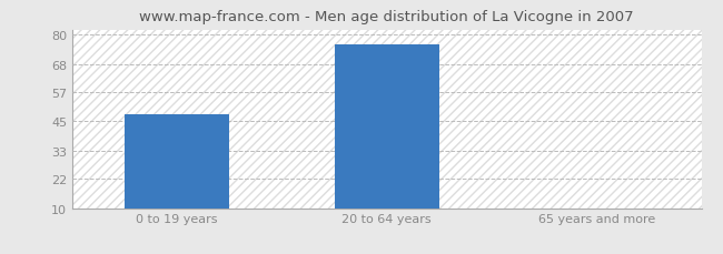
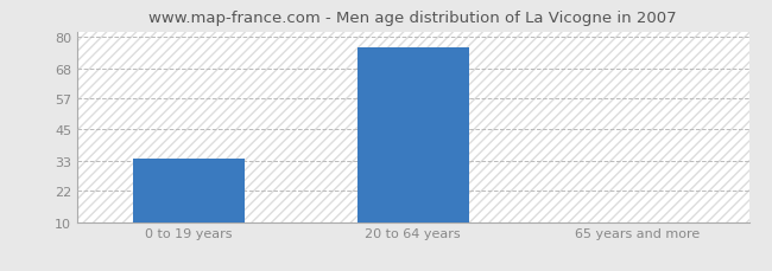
0 to 19 years: 48 -> 34
